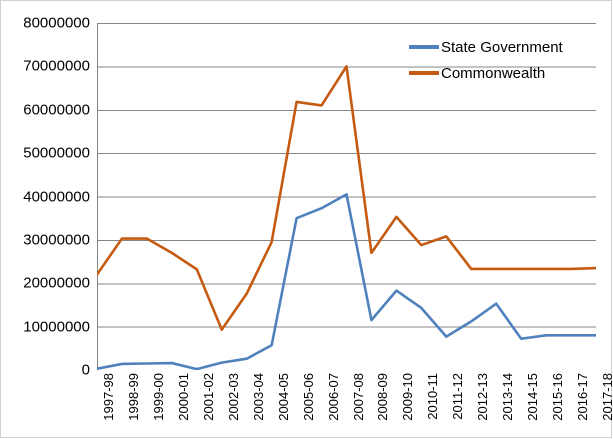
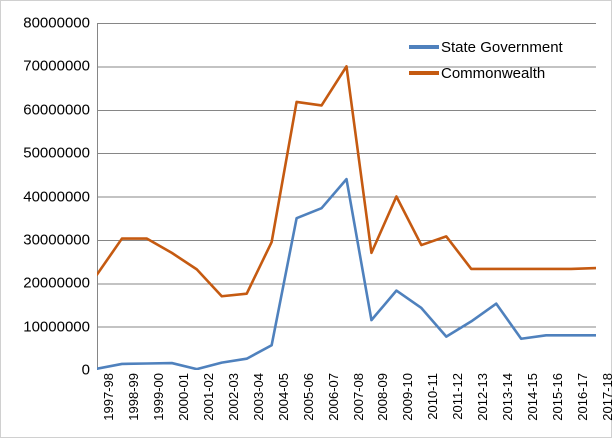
Commonwealth/2002-03: 9000000 -> 17000000
State Government/2007-08: 40000000 -> 44000000
Commonwealth/2009-10: 35000000 -> 40000000
